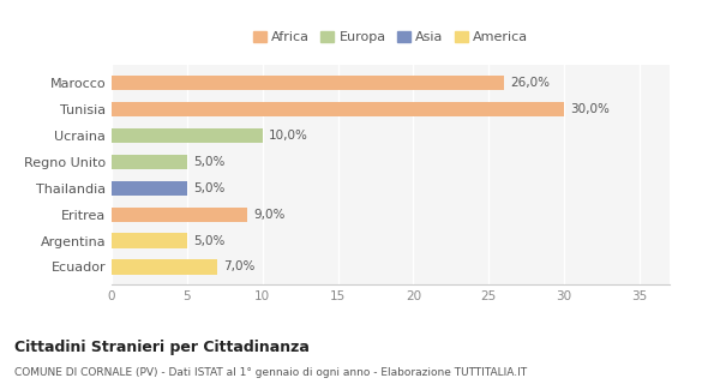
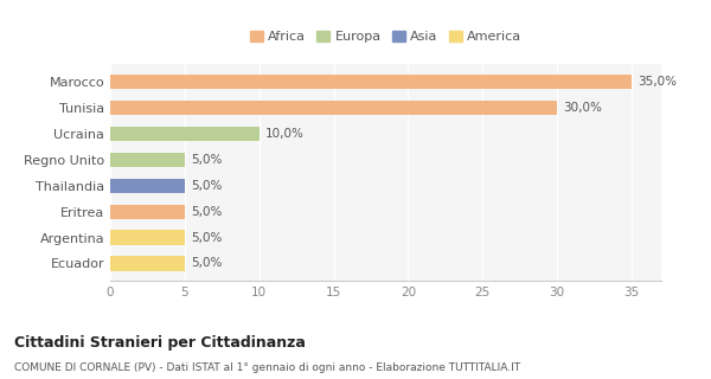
Marocco: 26,0% -> 35,0%
Eritrea: 9,0% -> 5,0%
Ecuador: 7,0% -> 5,0%
